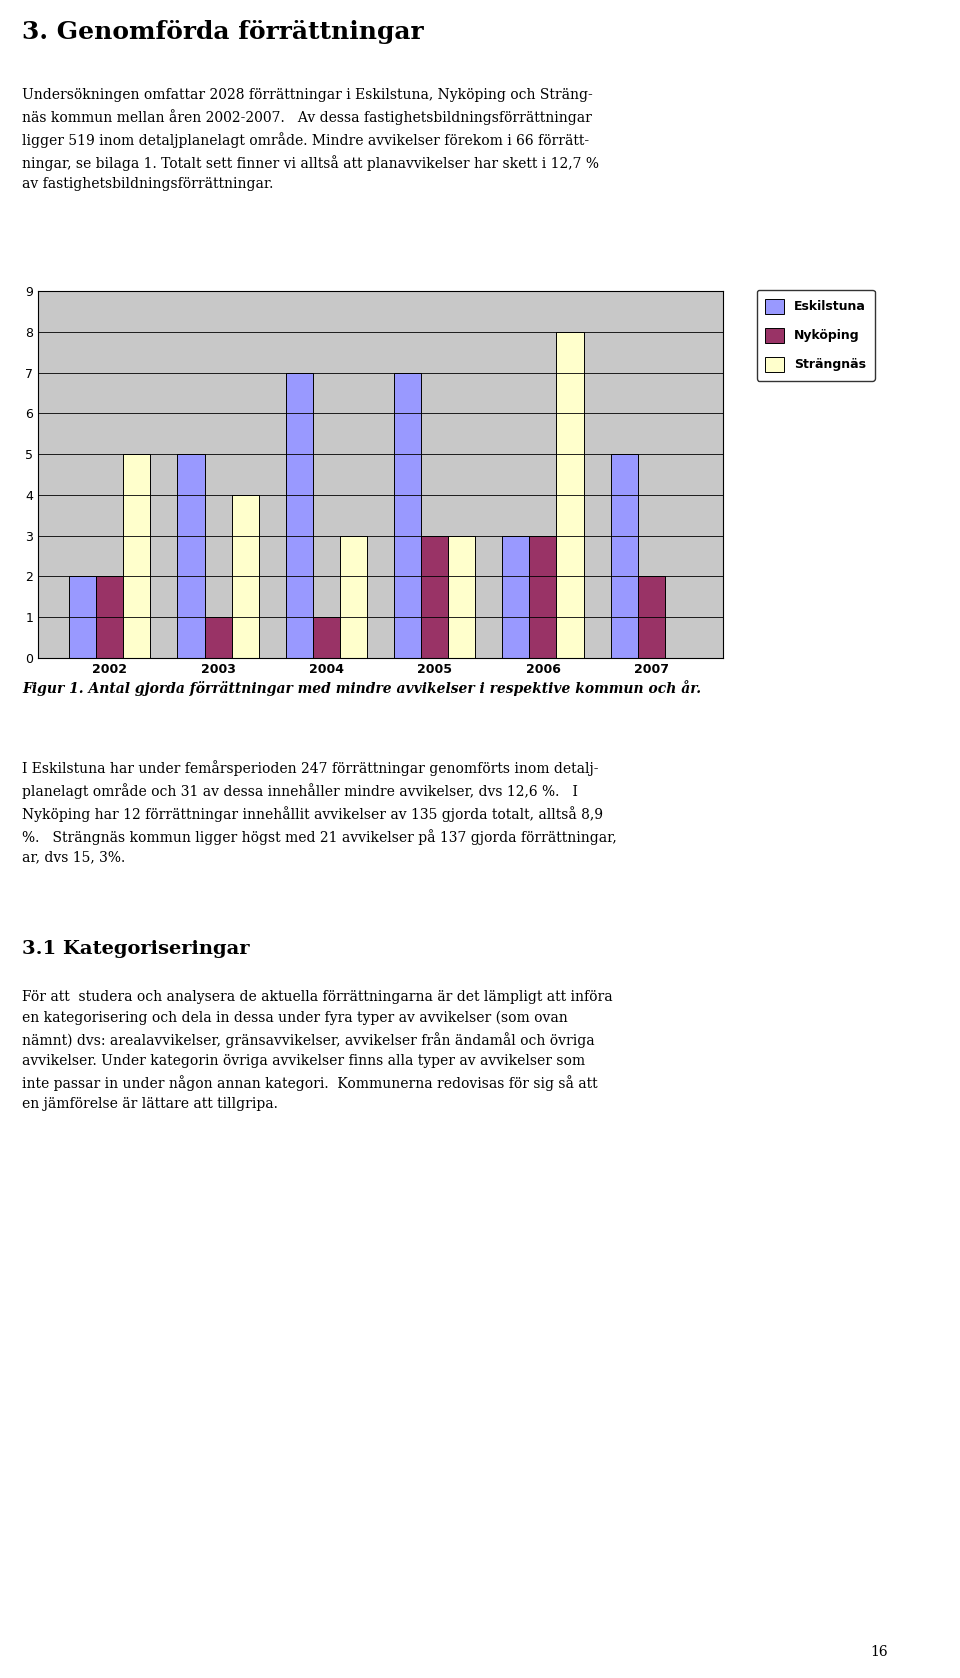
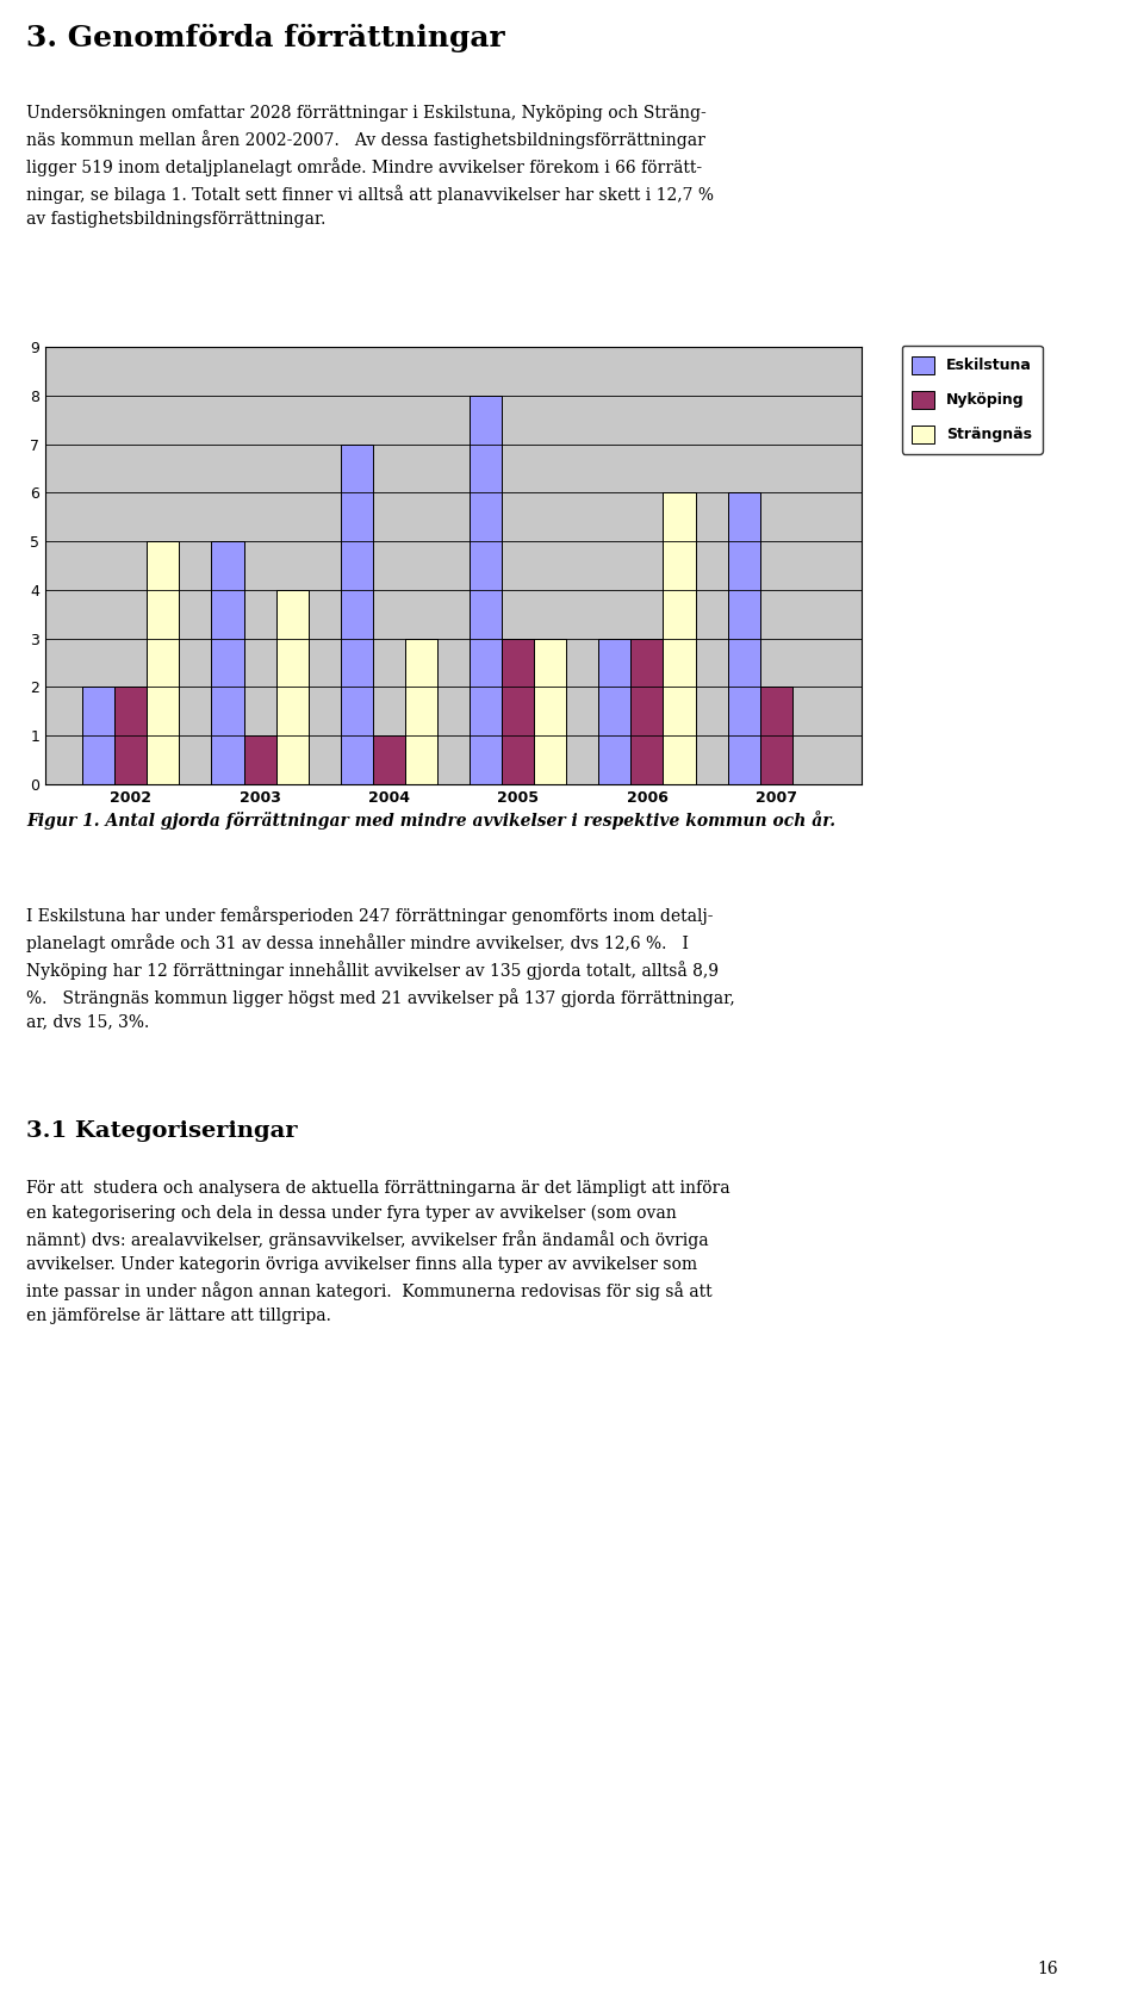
Eskilstuna/2005: 7 -> 8
Strängnäs/2006: 8 -> 6
Eskilstuna/2007: 5 -> 6
